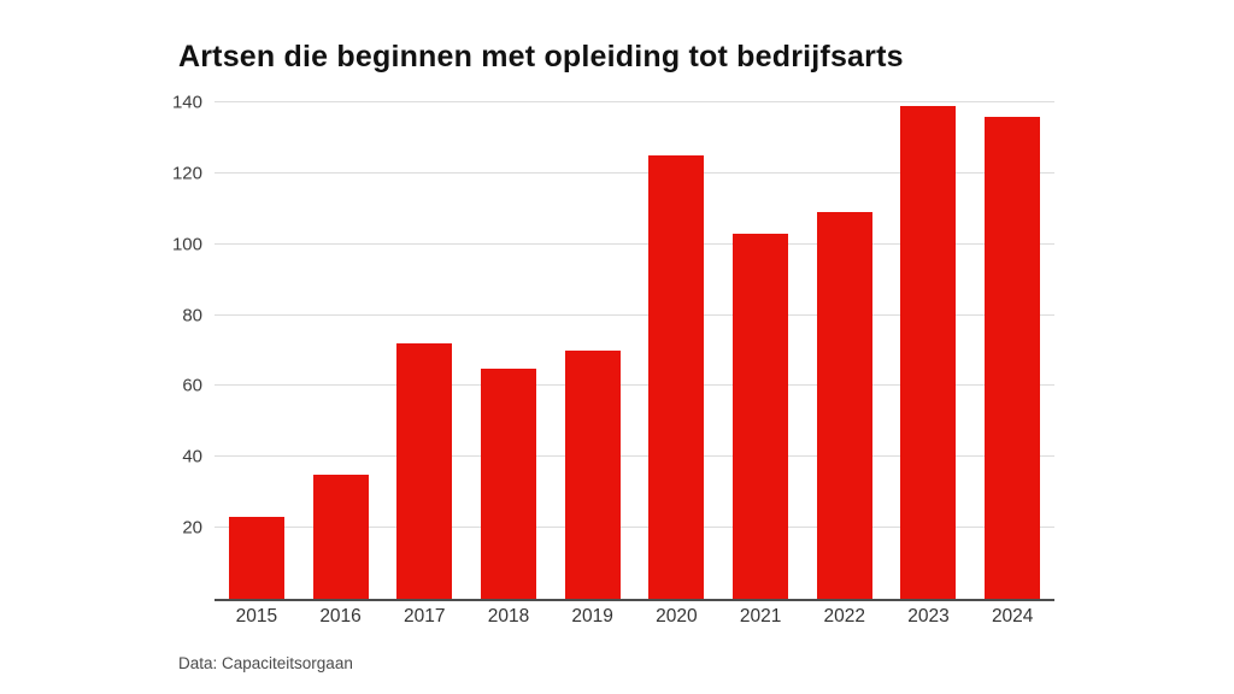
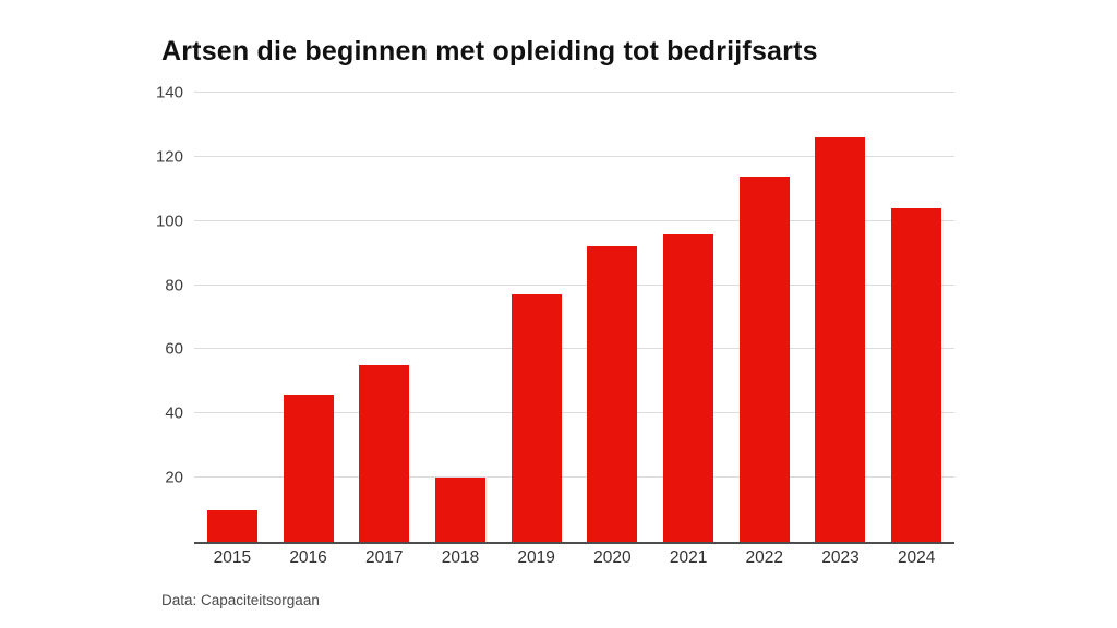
2015: 23 -> 10
2016: 35 -> 46
2017: 72 -> 55
2018: 65 -> 20
2019: 70 -> 77
2020: 125 -> 92
2021: 103 -> 96
2022: 109 -> 114
2023: 139 -> 126
2024: 136 -> 104
